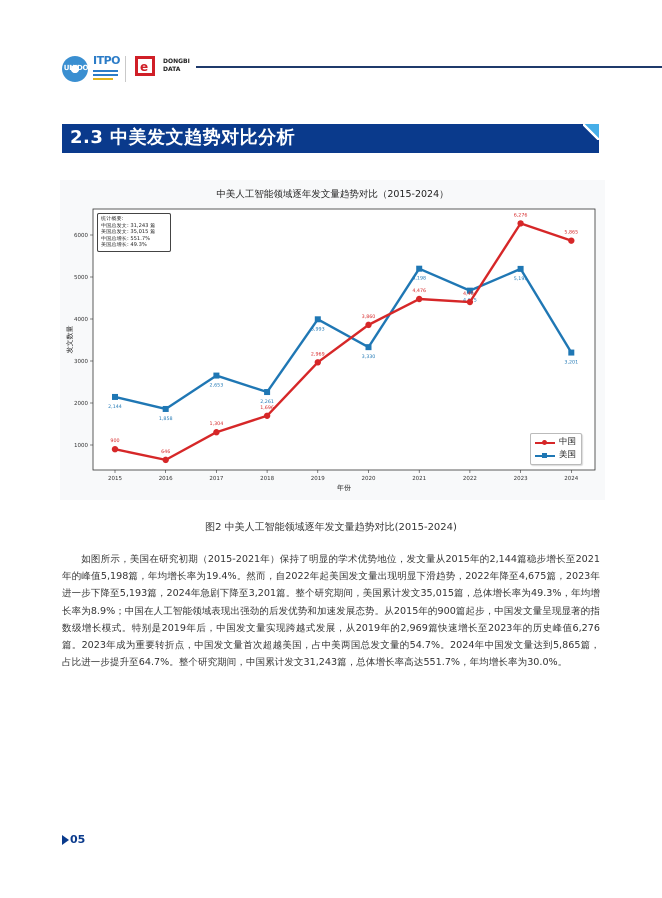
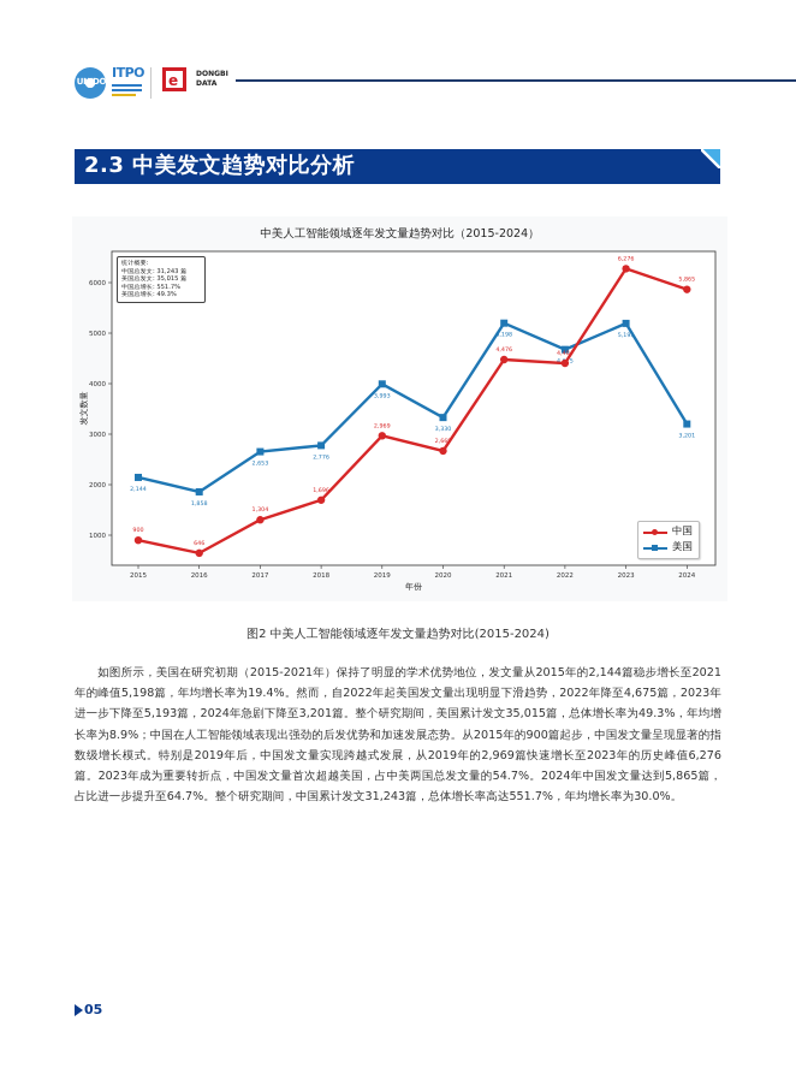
美国/2018: 2,261 -> 2,776
中国/2020: 3,860 -> 2,669
